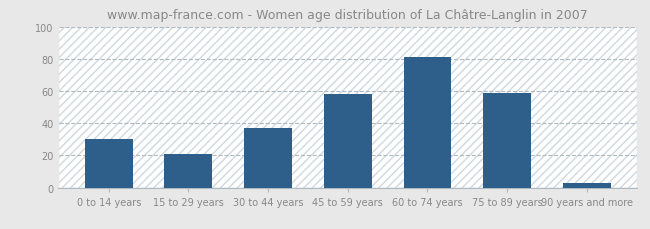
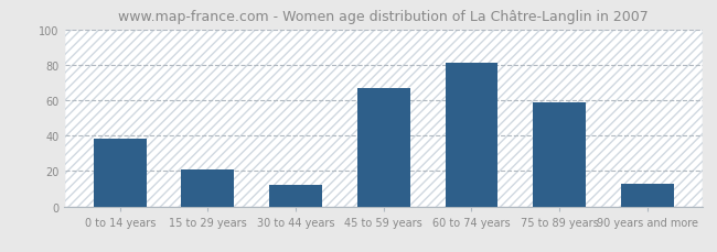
0 to 14 years: 30 -> 38
30 to 44 years: 37 -> 12
45 to 59 years: 58 -> 67
90 years and more: 3 -> 13
